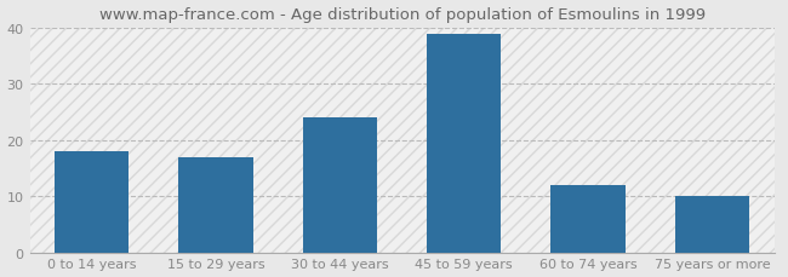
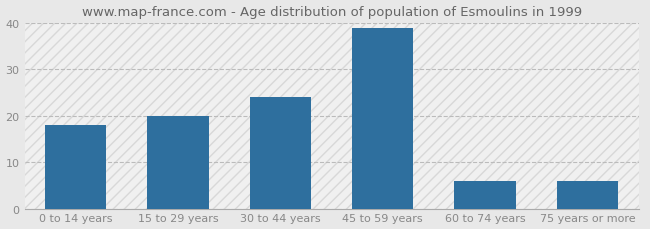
15 to 29 years: 17 -> 20
60 to 74 years: 12 -> 6
75 years or more: 10 -> 6
